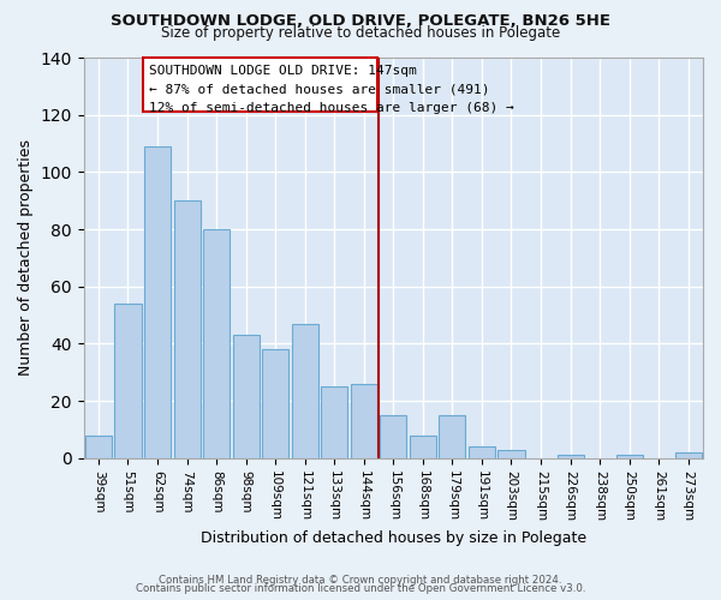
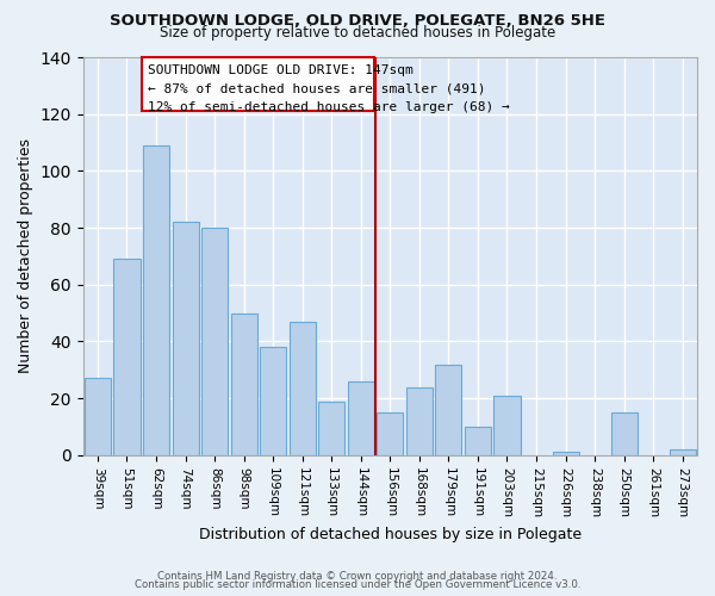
39sqm: 8 -> 27
51sqm: 54 -> 69
74sqm: 90 -> 82
98sqm: 43 -> 50
133sqm: 25 -> 19
168sqm: 8 -> 24
179sqm: 15 -> 32
191sqm: 4 -> 10
203sqm: 3 -> 21
250sqm: 1 -> 15
